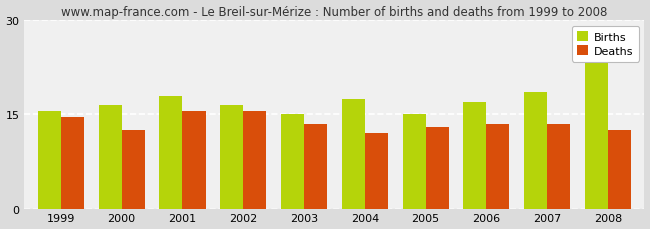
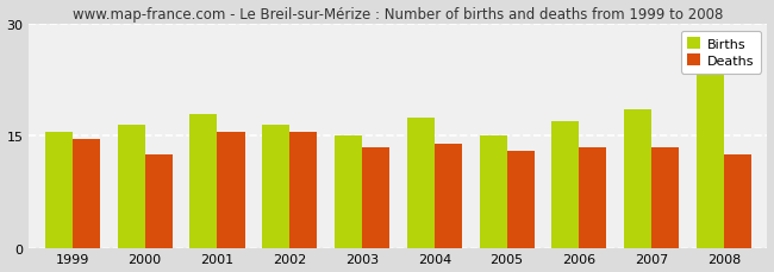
Deaths/2004: 12.0 -> 14.0
